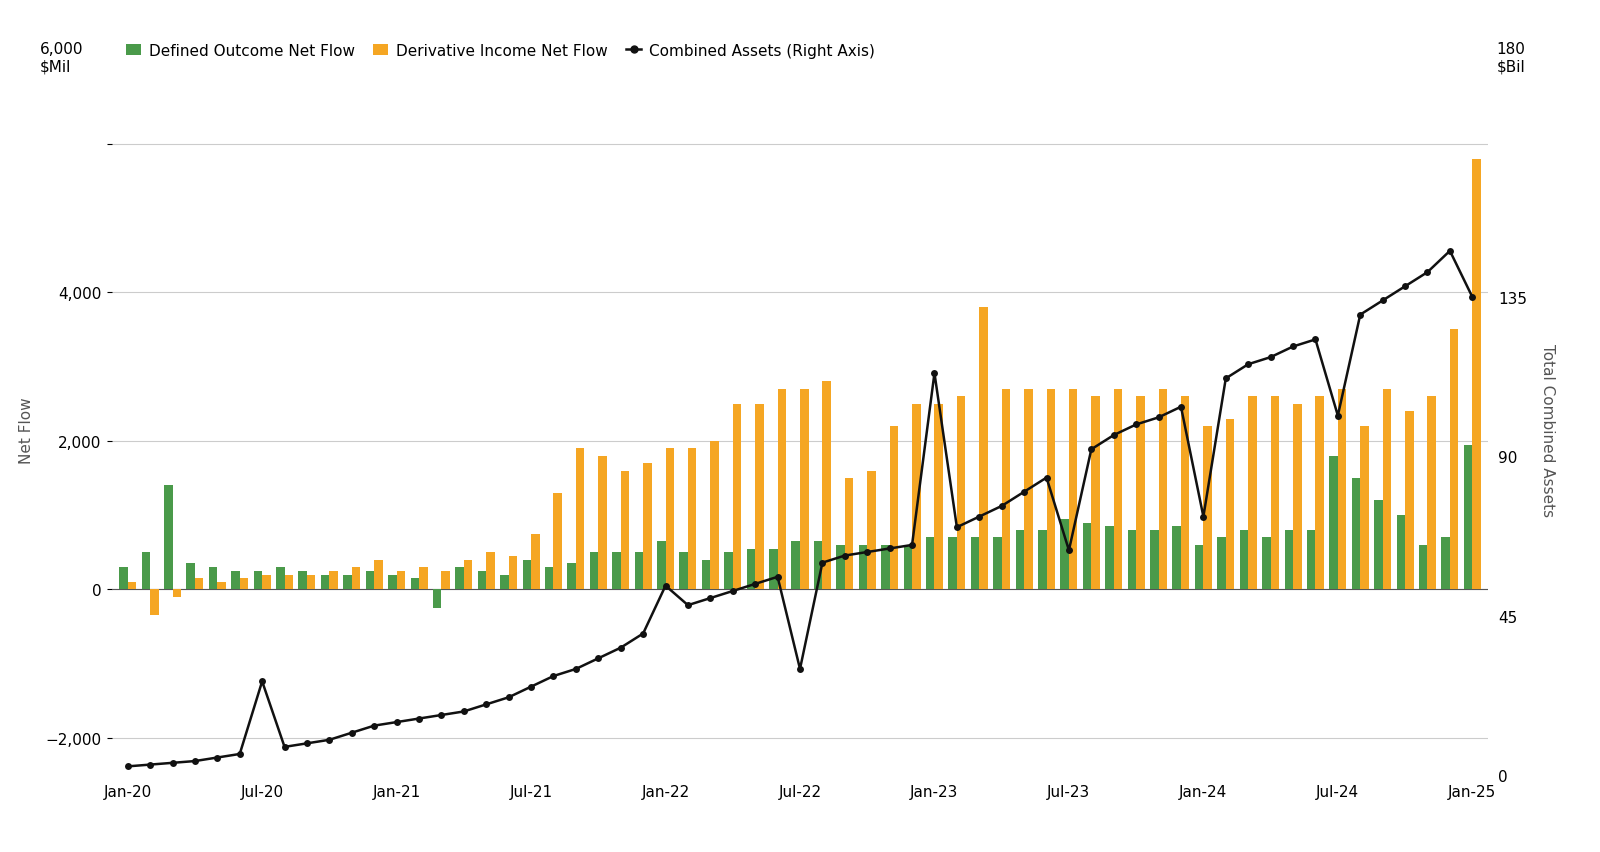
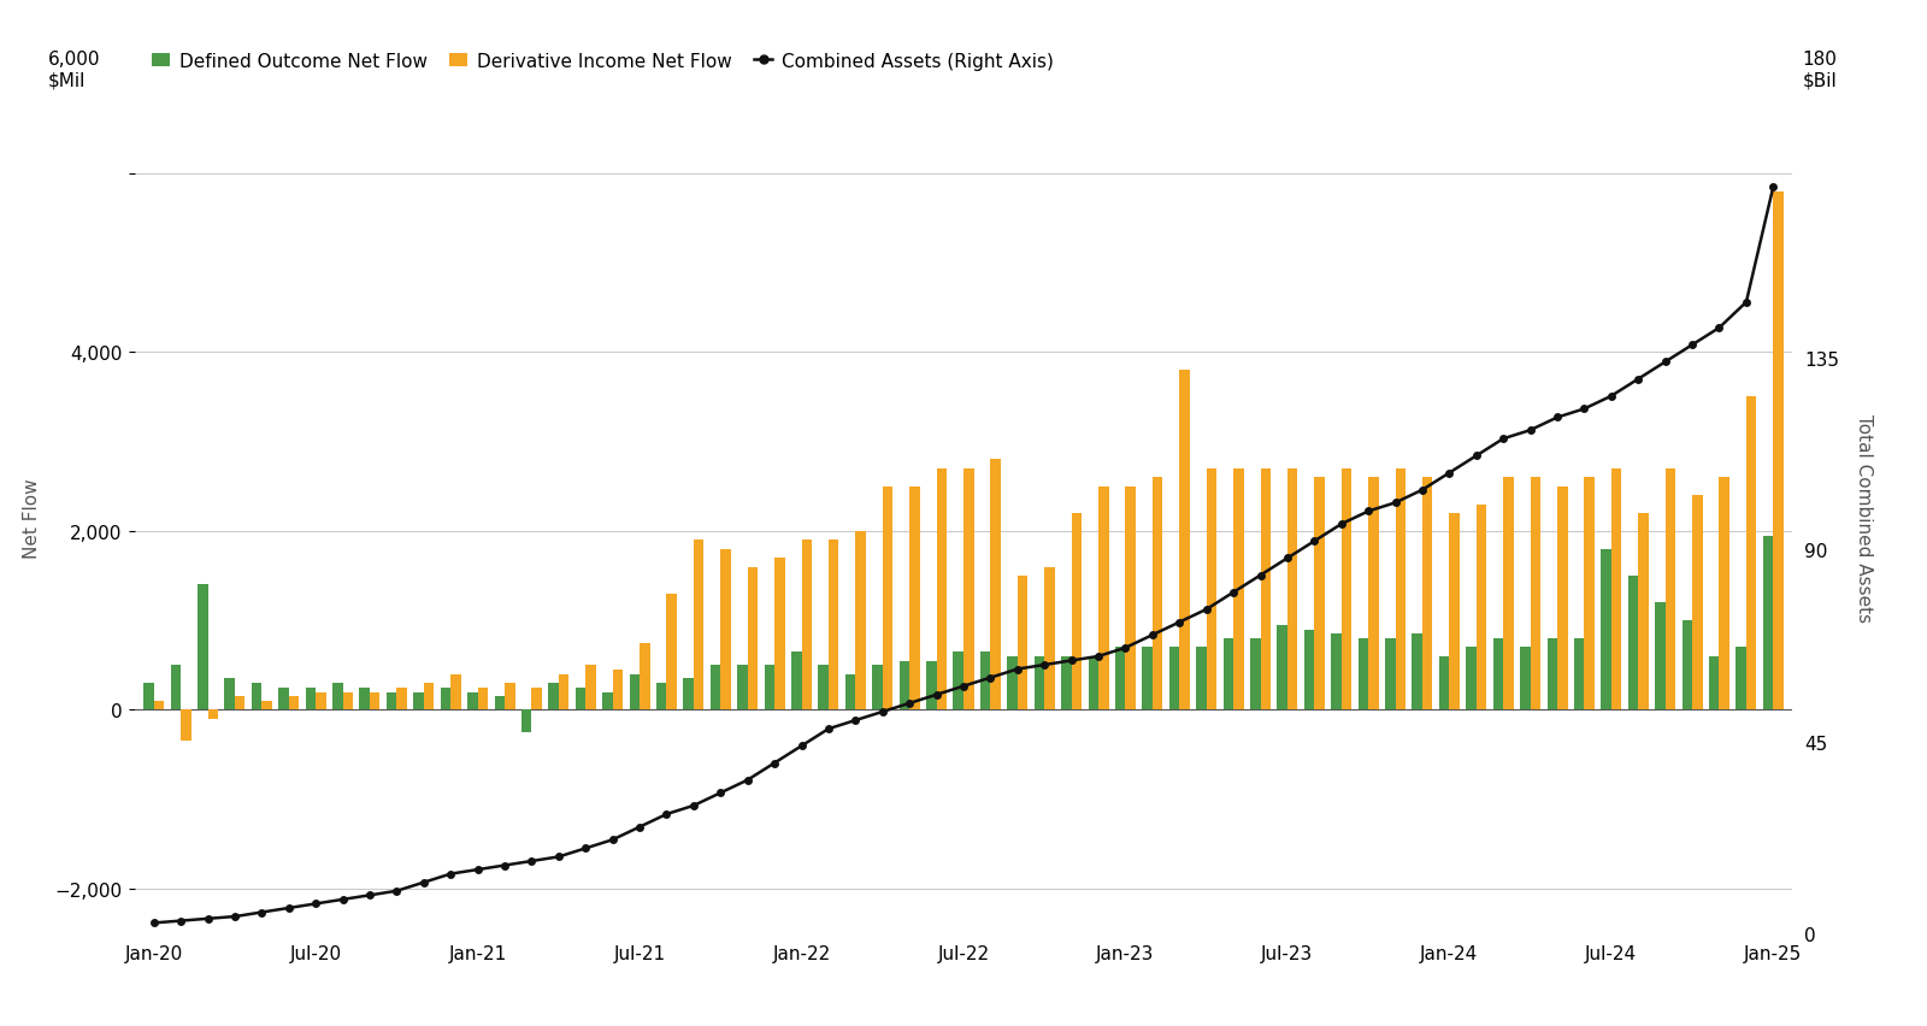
Combined Assets (Right Axis)/Jul-20: 26.5 -> 7.0
Combined Assets (Right Axis)/Jan-22: 53.5 -> 44.0
Combined Assets (Right Axis)/Jul-22: 30.0 -> 58.0
Combined Assets (Right Axis)/Jan-23: 113.5 -> 67.0
Combined Assets (Right Axis)/Jul-23: 63.5 -> 88.0
Combined Assets (Right Axis)/Jan-24: 73.0 -> 108.0
Combined Assets (Right Axis)/Jul-24: 101.5 -> 126.0
Combined Assets (Right Axis)/Jan-25: 135.0 -> 175.0
